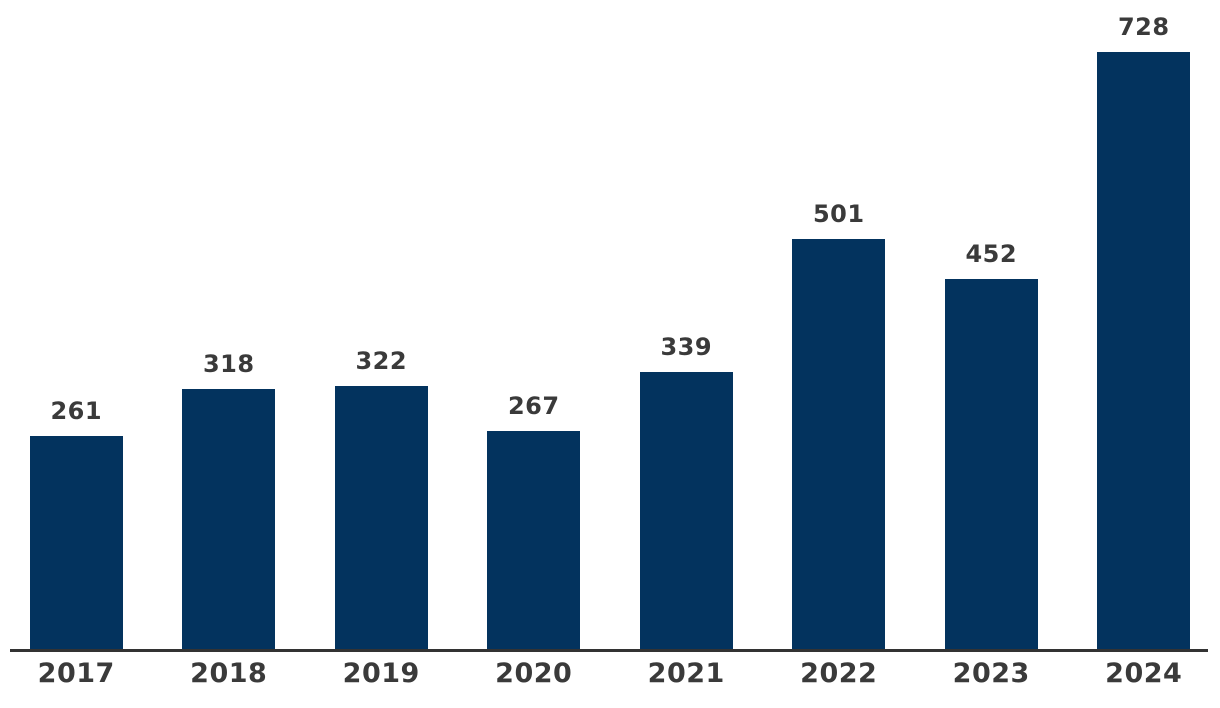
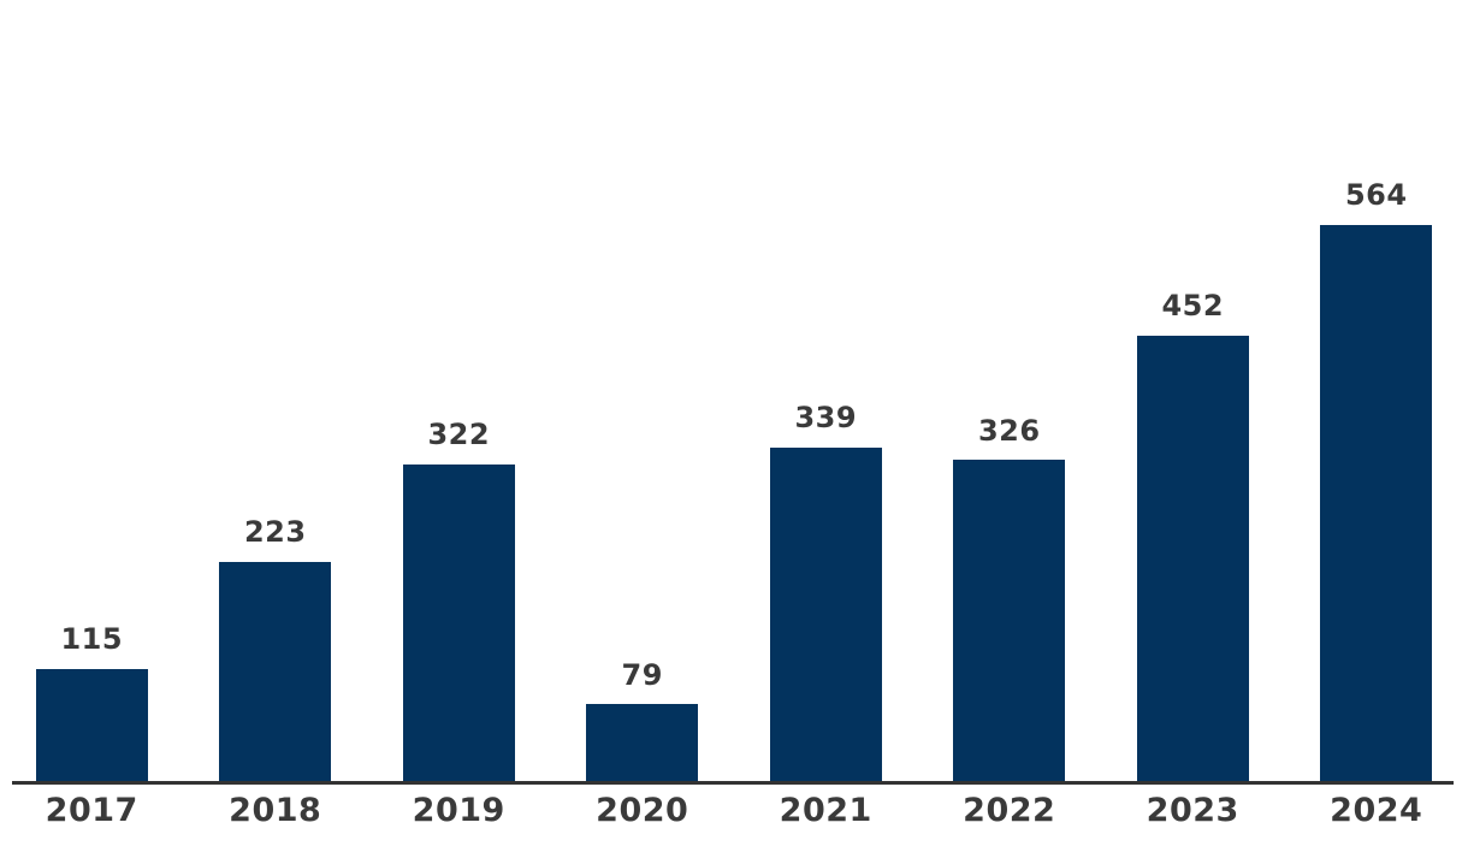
2017: 261 -> 115
2018: 318 -> 223
2020: 267 -> 79
2022: 501 -> 326
2024: 728 -> 564
